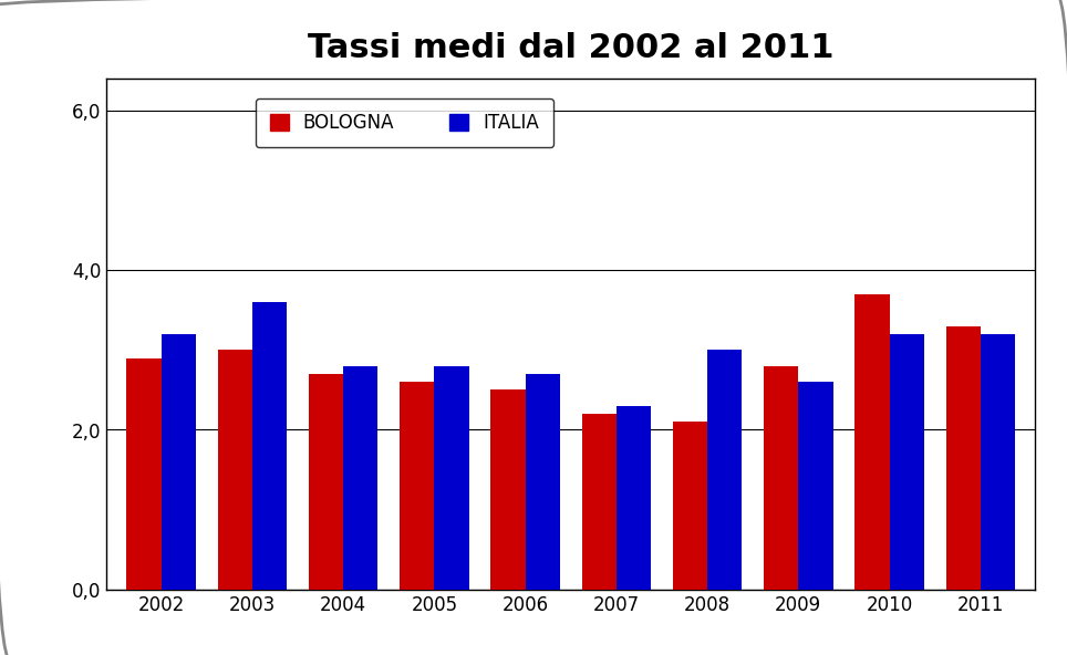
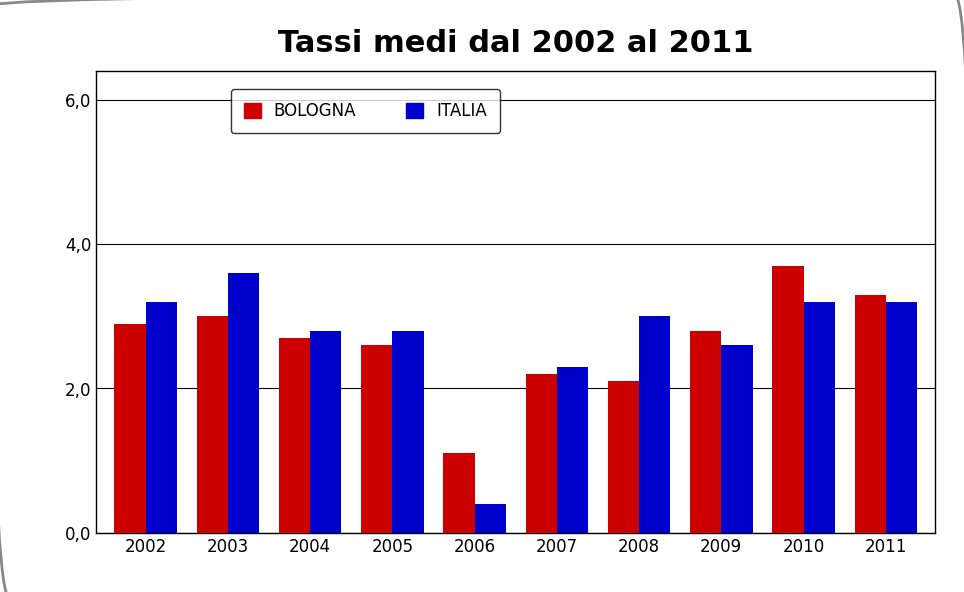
BOLOGNA/2006: 2,5 -> 1,1
ITALIA/2006: 2,7 -> 0,4
